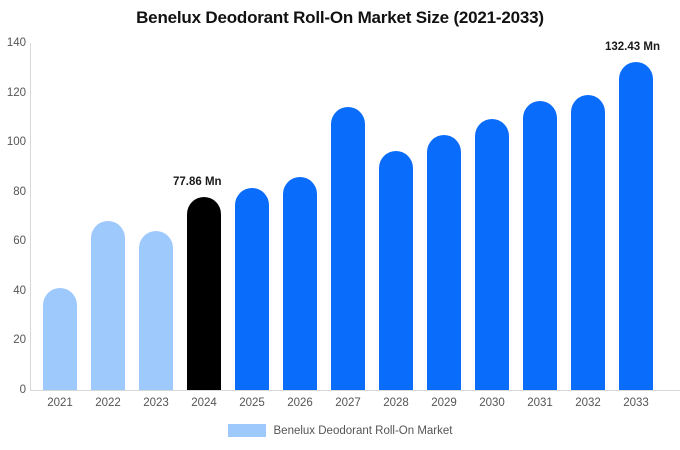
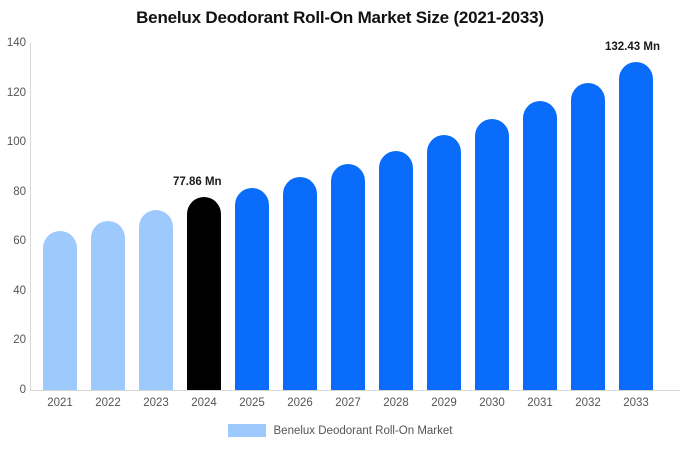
2021: 41 -> 64
2023: 64 -> 73
2027: 114 -> 91
2032: 119 -> 124
